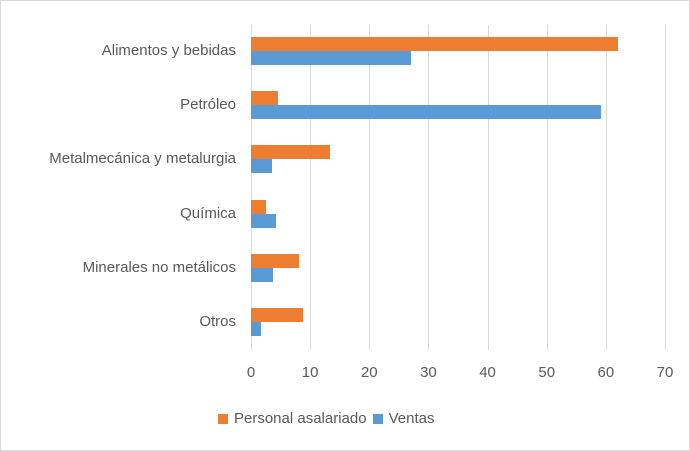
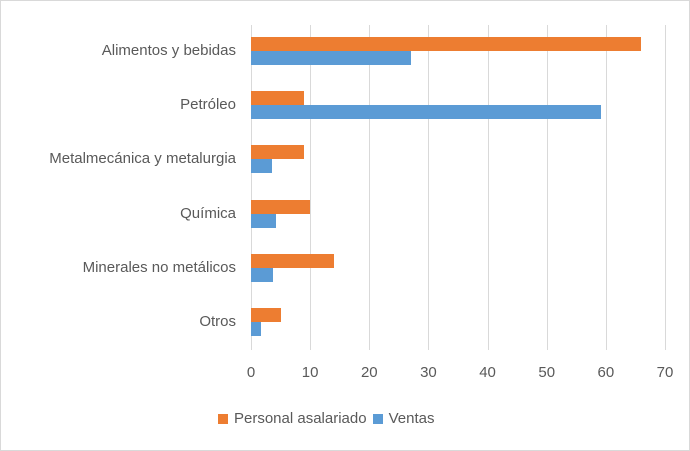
Personal asalariado/Alimentos y bebidas: 62 -> 66
Personal asalariado/Petróleo: 5 -> 9
Personal asalariado/Metalmecánica y metalurgia: 13 -> 9
Personal asalariado/Química: 2 -> 10
Personal asalariado/Minerales no metálicos: 8 -> 14
Personal asalariado/Otros: 9 -> 5
